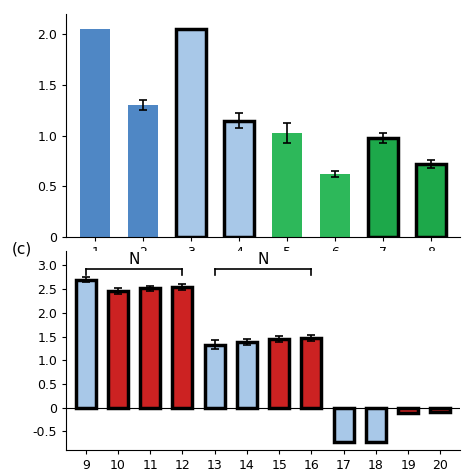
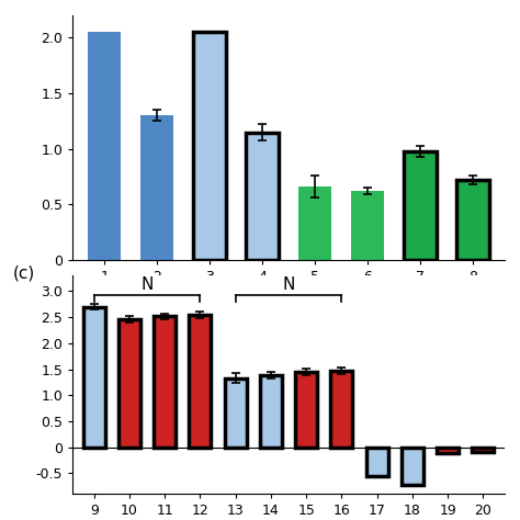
5: 1.03 -> 0.66
17: -0.72 -> -0.55
